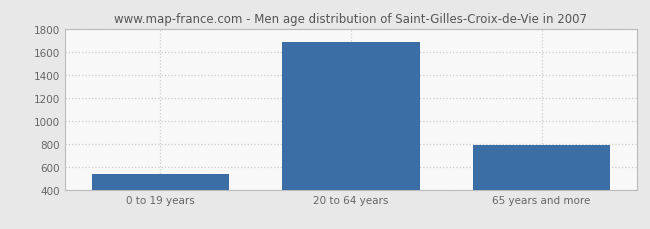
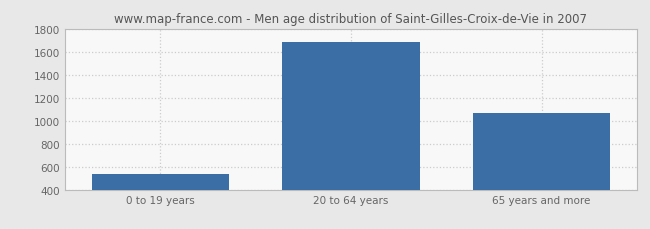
65 years and more: 790 -> 1070
